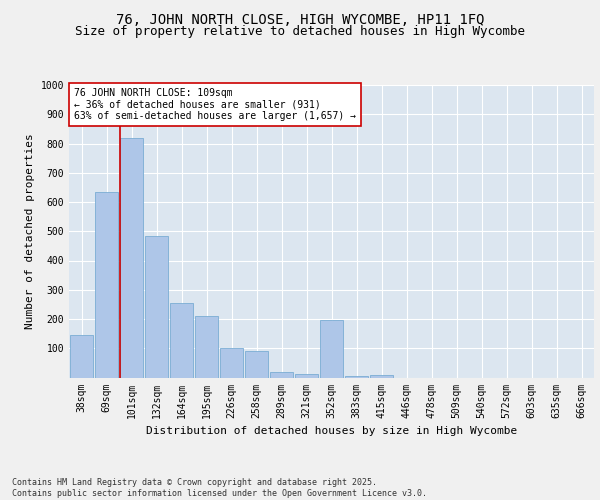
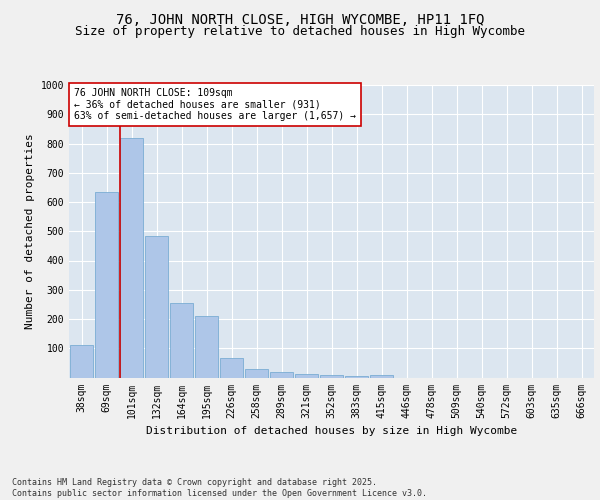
38sqm: 145 -> 110
226sqm: 100 -> 65
258sqm: 90 -> 28
352sqm: 195 -> 10
